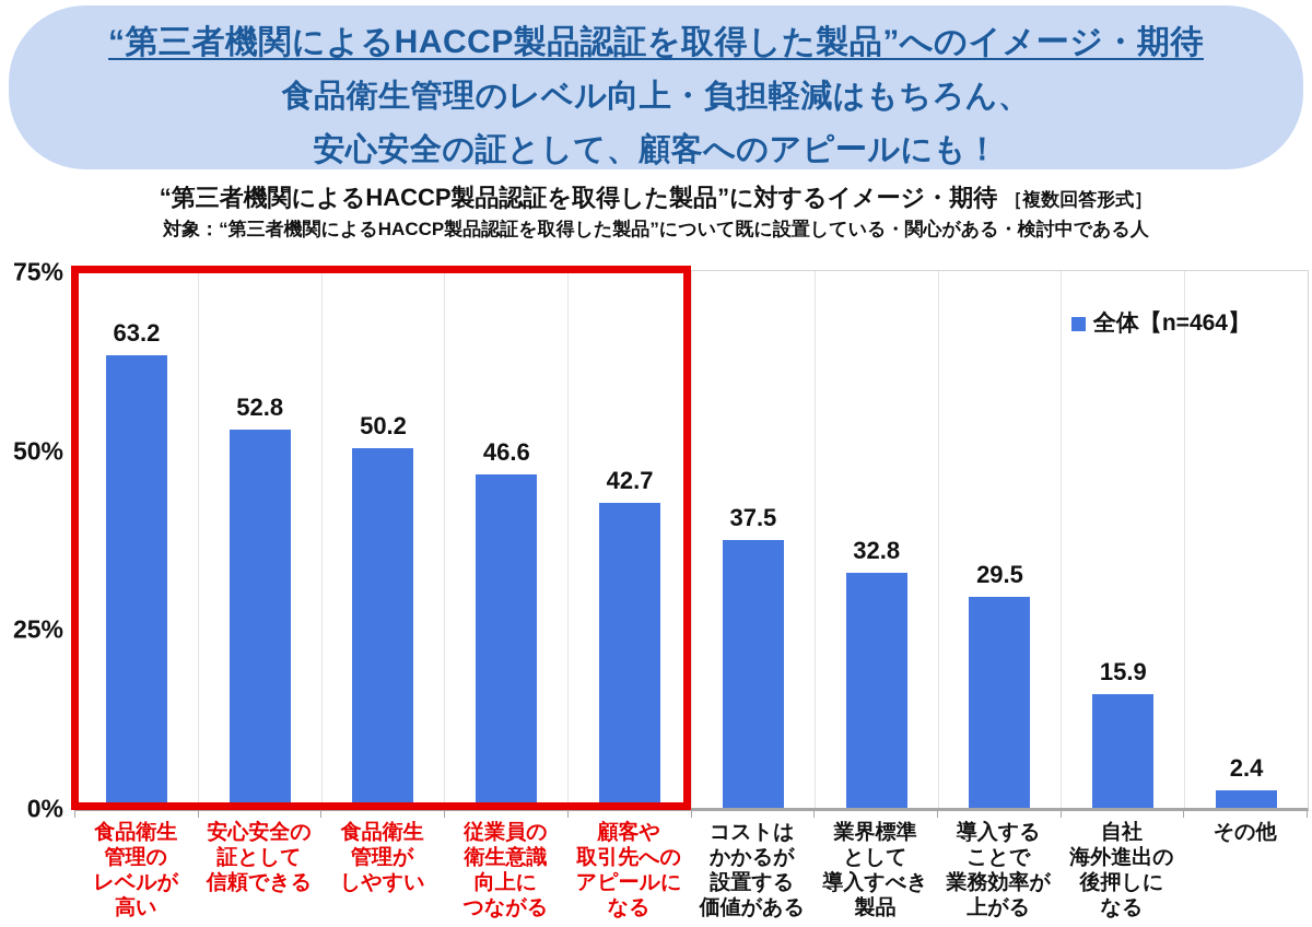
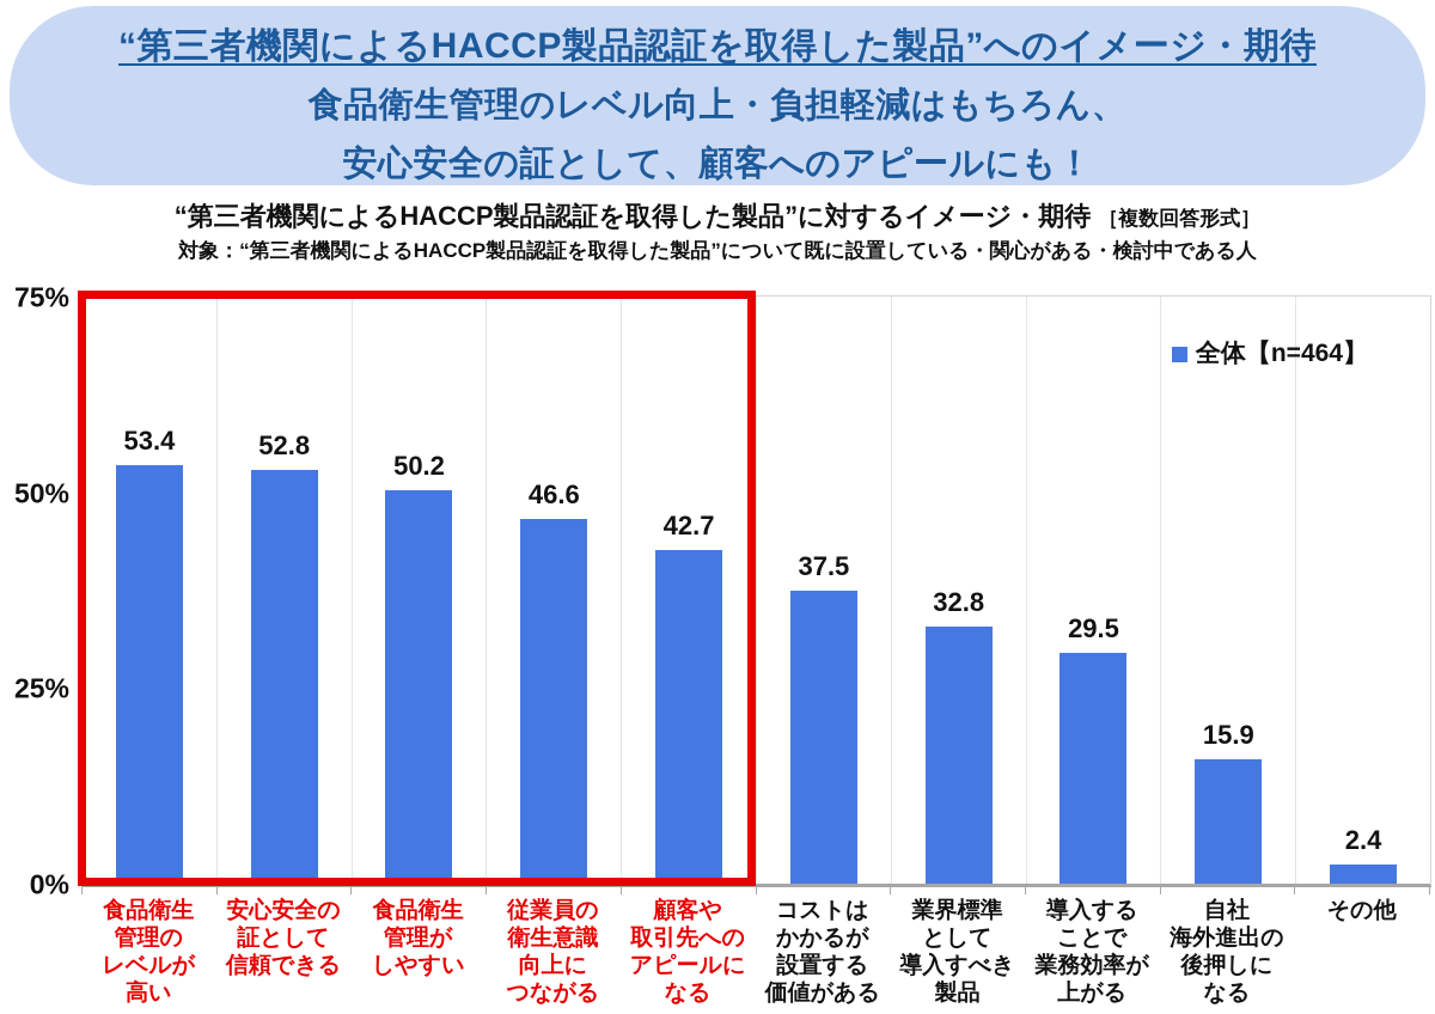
食品衛生管理のレベルが高い: 63.2 -> 53.4
